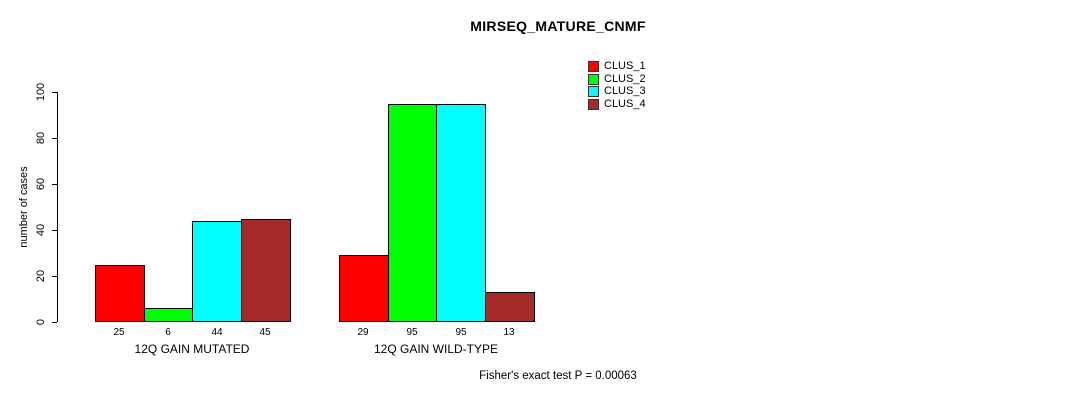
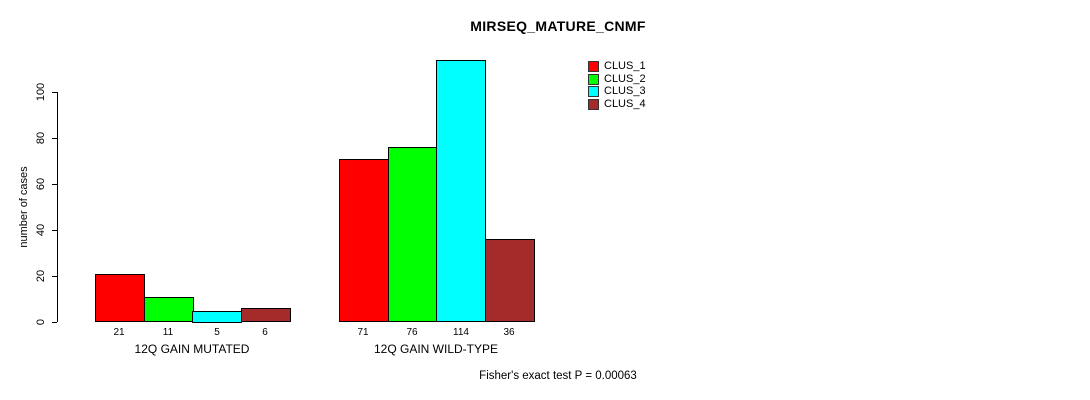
CLUS_1/12Q GAIN MUTATED: 25 -> 21
CLUS_2/12Q GAIN MUTATED: 6 -> 11
CLUS_3/12Q GAIN MUTATED: 44 -> 5
CLUS_4/12Q GAIN MUTATED: 45 -> 6
CLUS_1/12Q GAIN WILD-TYPE: 29 -> 71
CLUS_2/12Q GAIN WILD-TYPE: 95 -> 76
CLUS_3/12Q GAIN WILD-TYPE: 95 -> 114
CLUS_4/12Q GAIN WILD-TYPE: 13 -> 36
